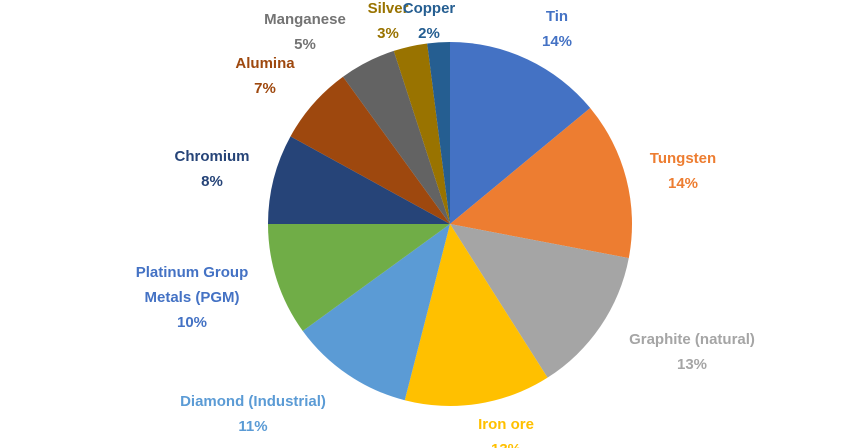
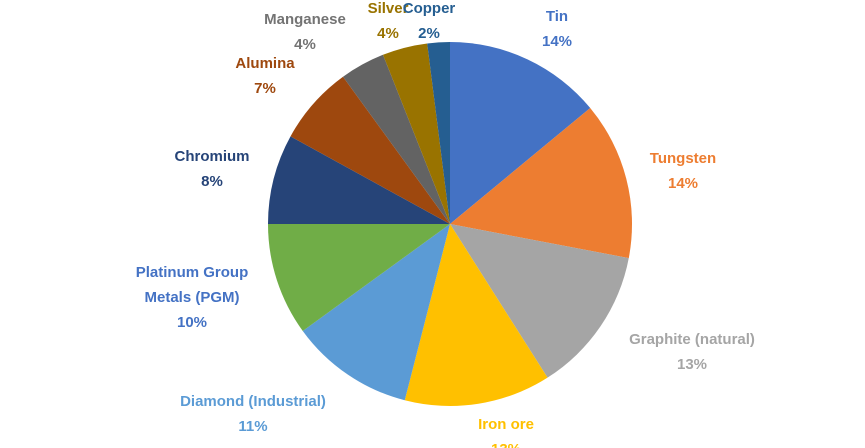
Manganese: 5% -> 4%
Silver: 3% -> 4%
